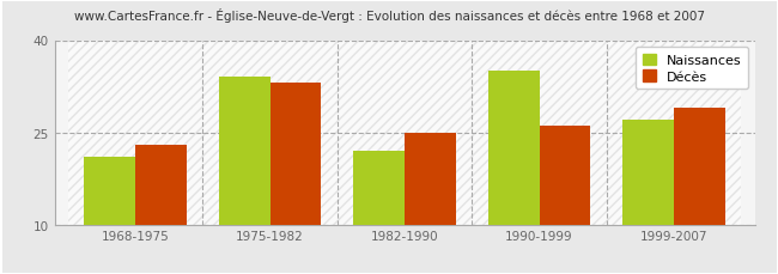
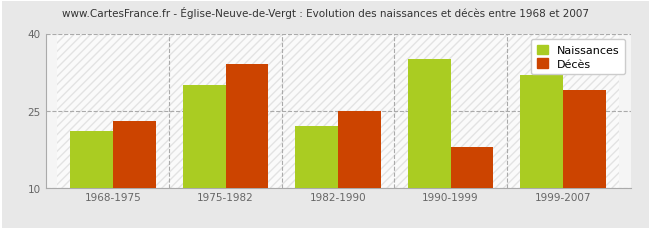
Naissances/1975-1982: 34 -> 30
Décès/1975-1982: 33 -> 34
Décès/1990-1999: 26 -> 18
Naissances/1999-2007: 27 -> 32
